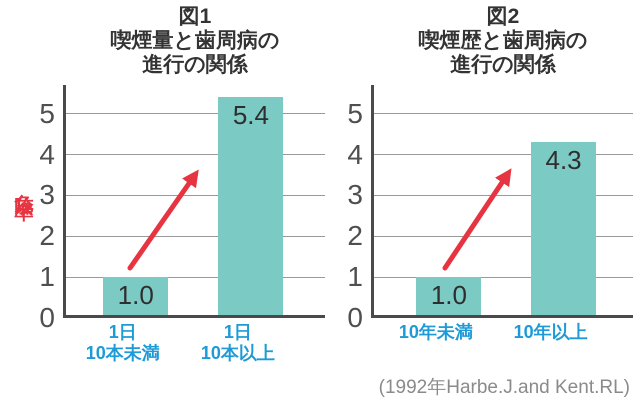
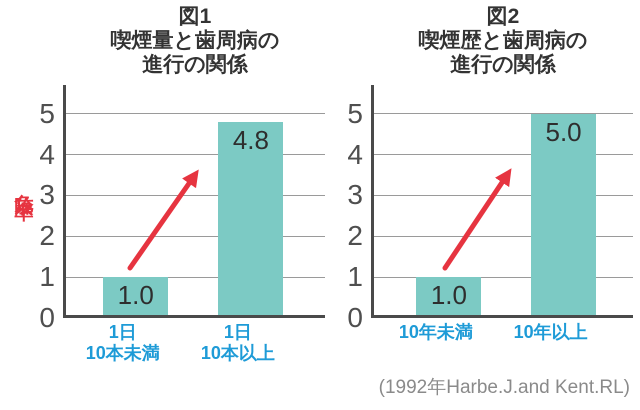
図1 喫煙量と歯周病の 進行の関係/1日 10本以上: 5.4 -> 4.8
図2 喫煙歴と歯周病の 進行の関係/10年以上: 4.3 -> 5.0
